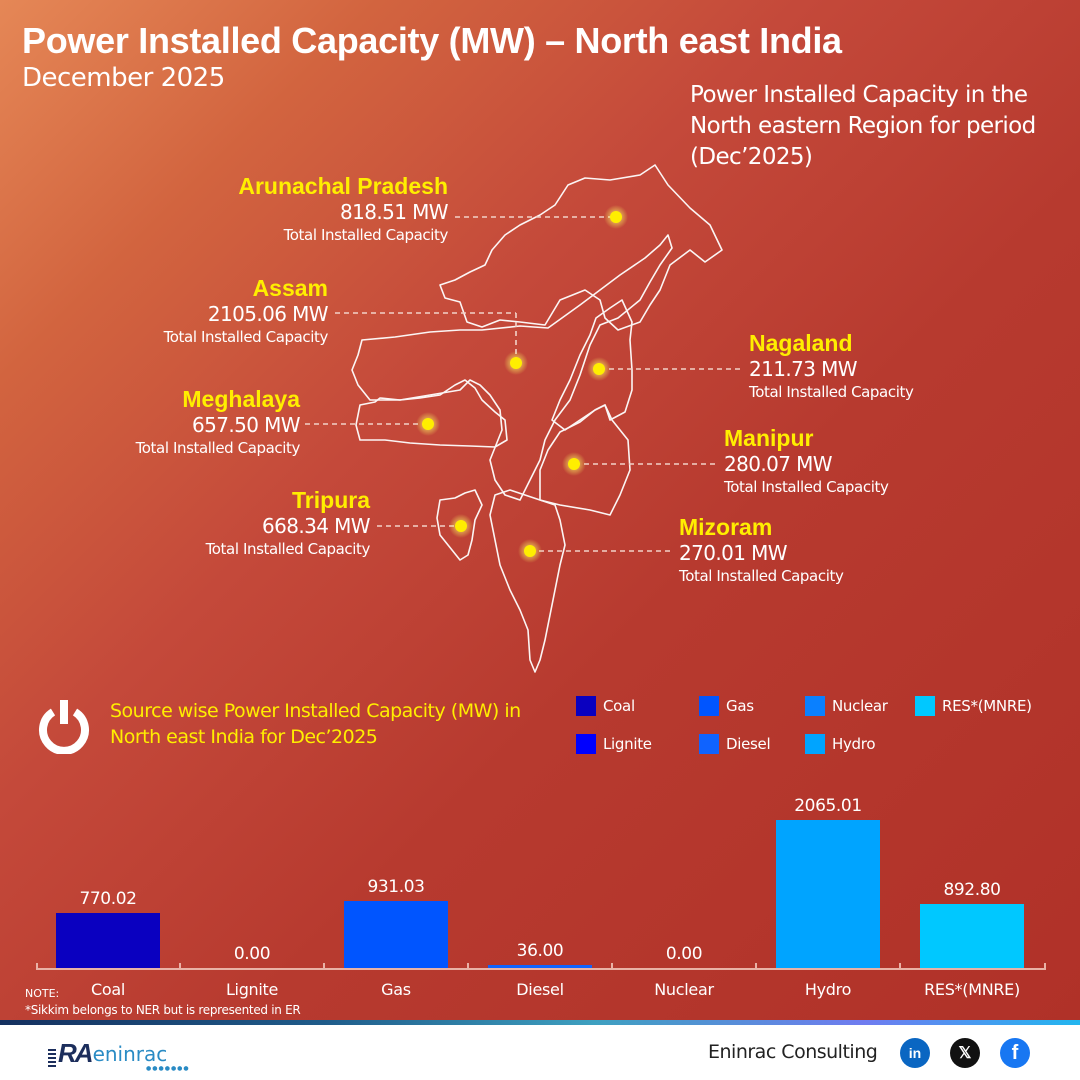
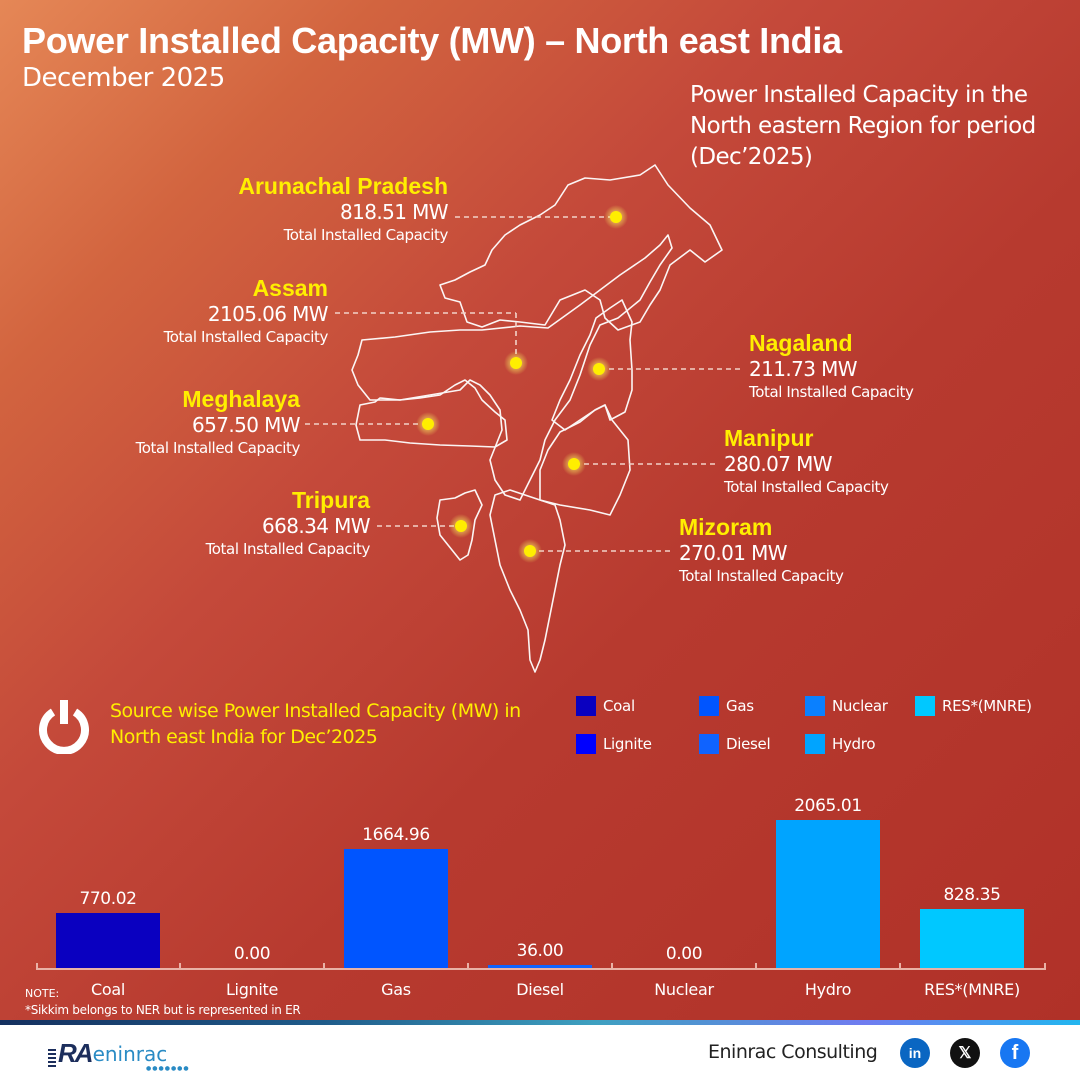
Gas: 931.03 -> 1664.96
RES*(MNRE): 892.80 -> 828.35
